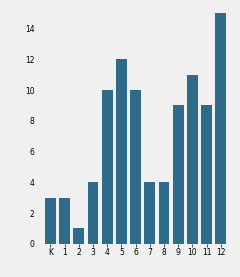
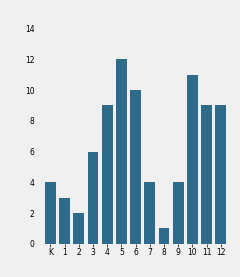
K: 3 -> 4
2: 1 -> 2
3: 4 -> 6
4: 10 -> 9
8: 4 -> 1
9: 9 -> 4
12: 15 -> 9
